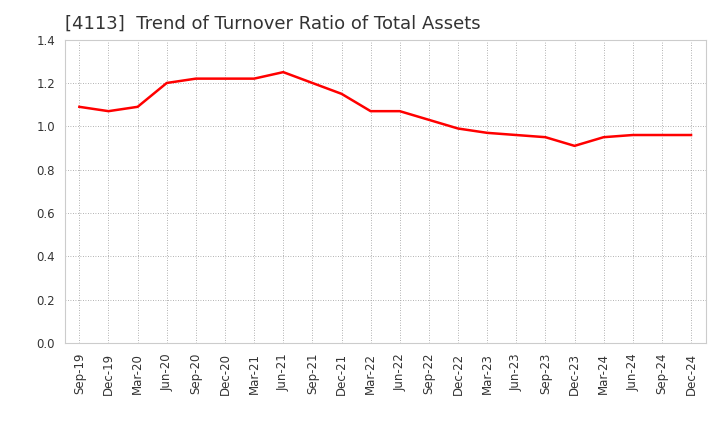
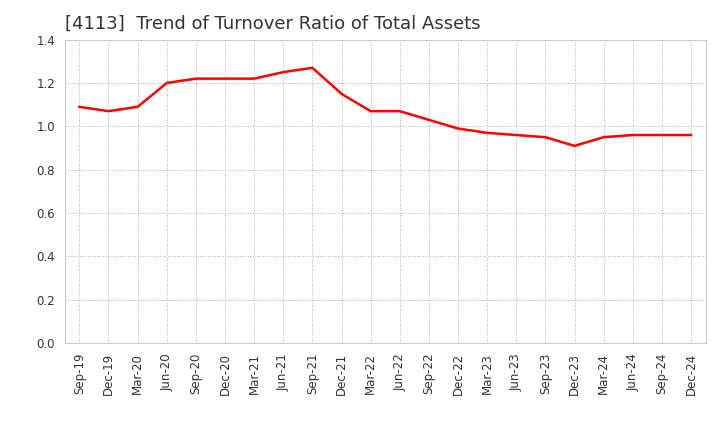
Sep-21: 1.20 -> 1.27
